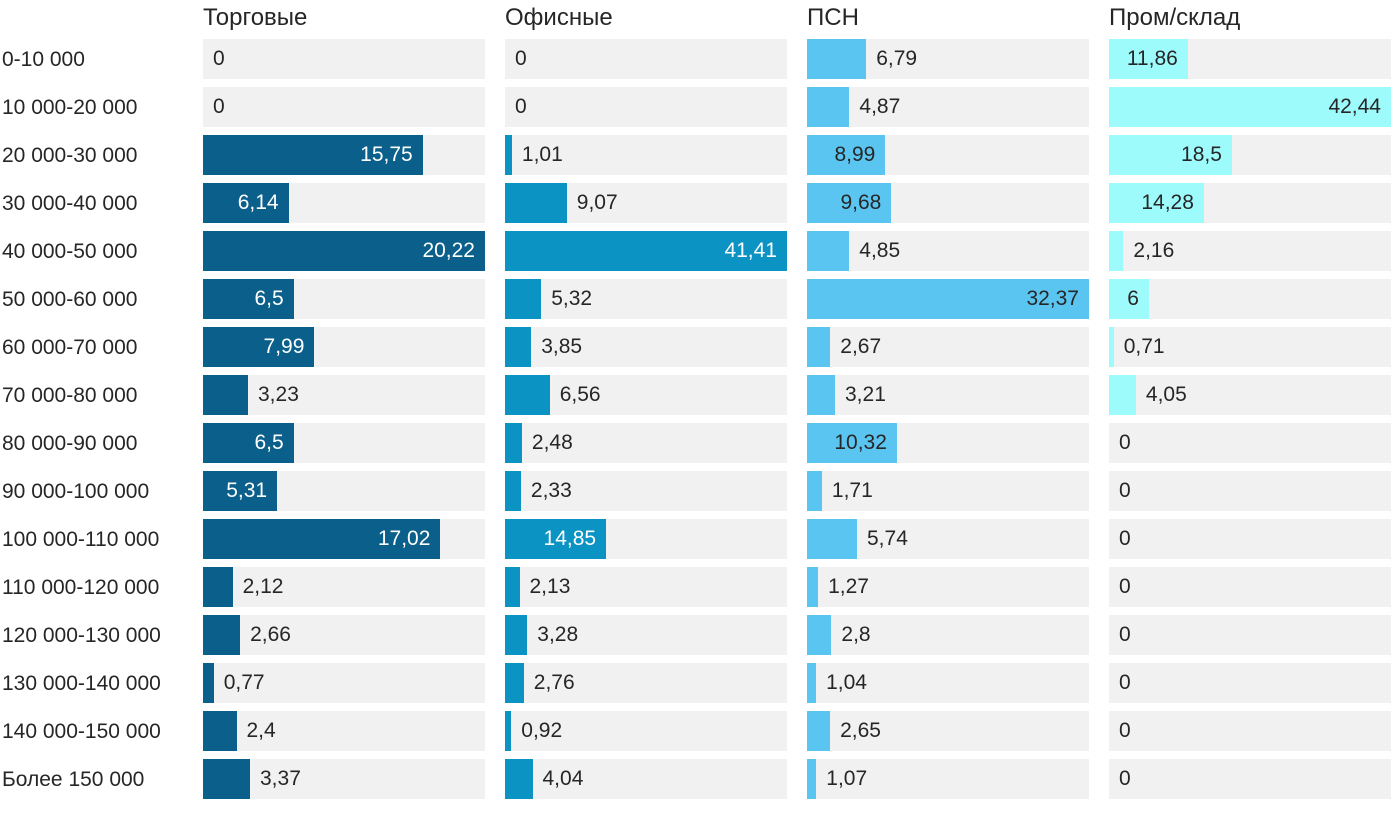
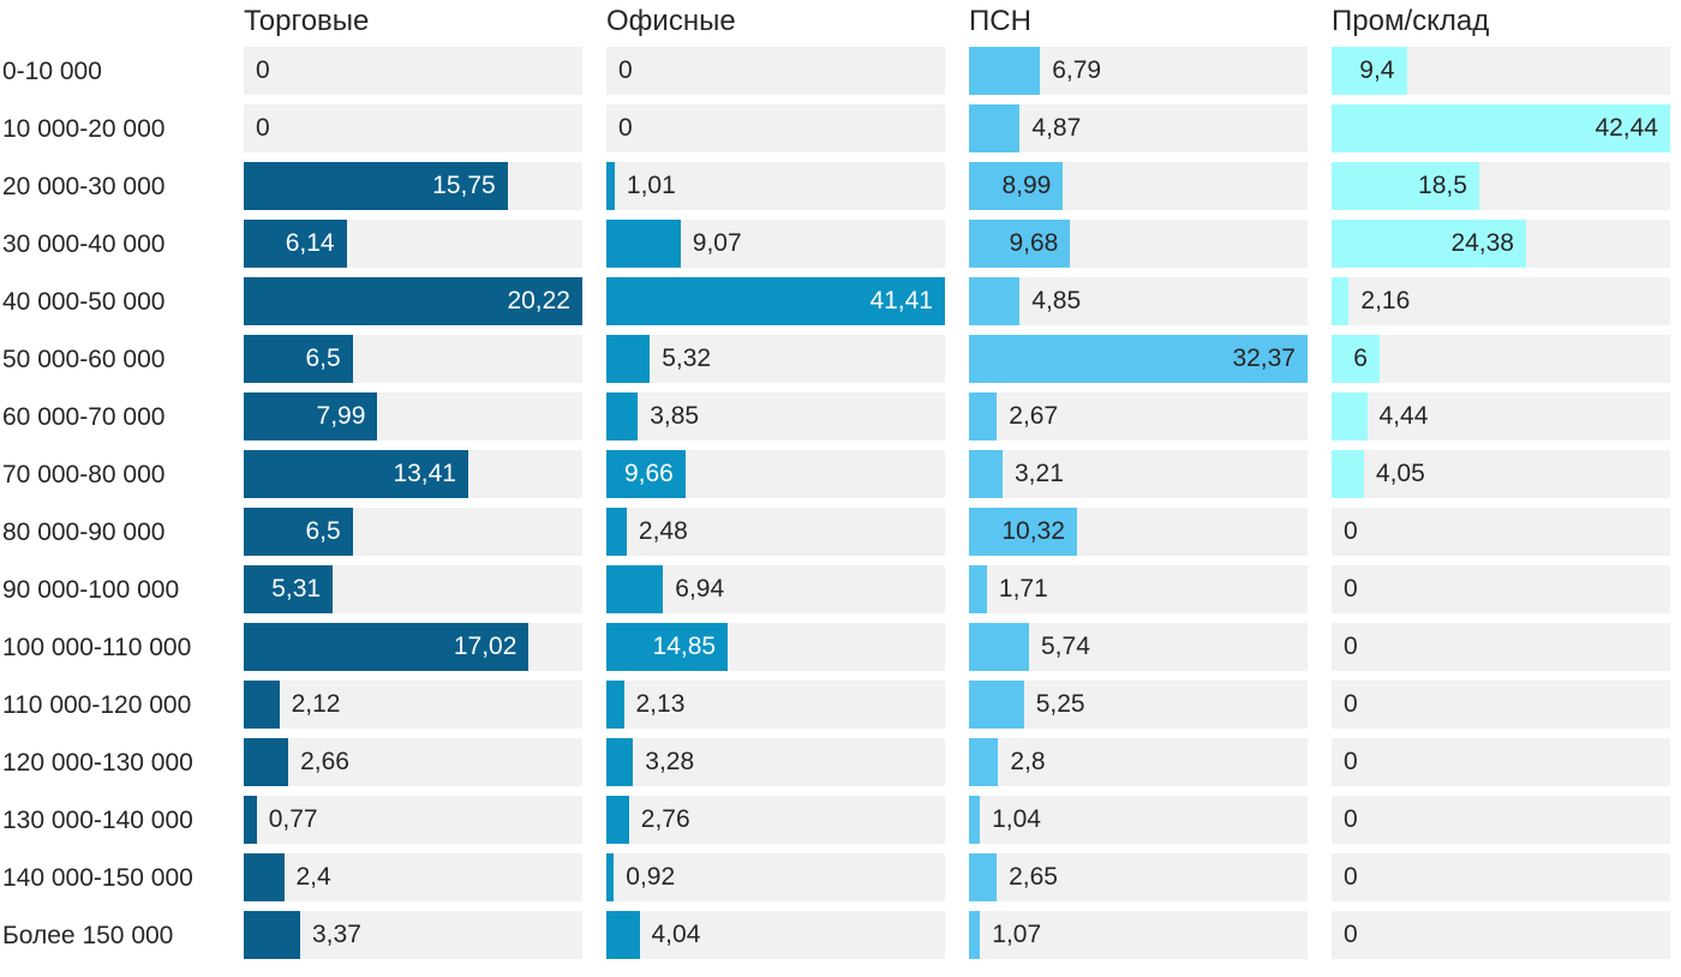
Пром/склад/0-10 000: 11,86 -> 9,4
Пром/склад/30 000-40 000: 14,28 -> 24,38
Пром/склад/60 000-70 000: 0,71 -> 4,44
Торговые/70 000-80 000: 3,23 -> 13,41
Офисные/70 000-80 000: 6,56 -> 9,66
Офисные/90 000-100 000: 2,33 -> 6,94
ПСН/110 000-120 000: 1,27 -> 5,25
